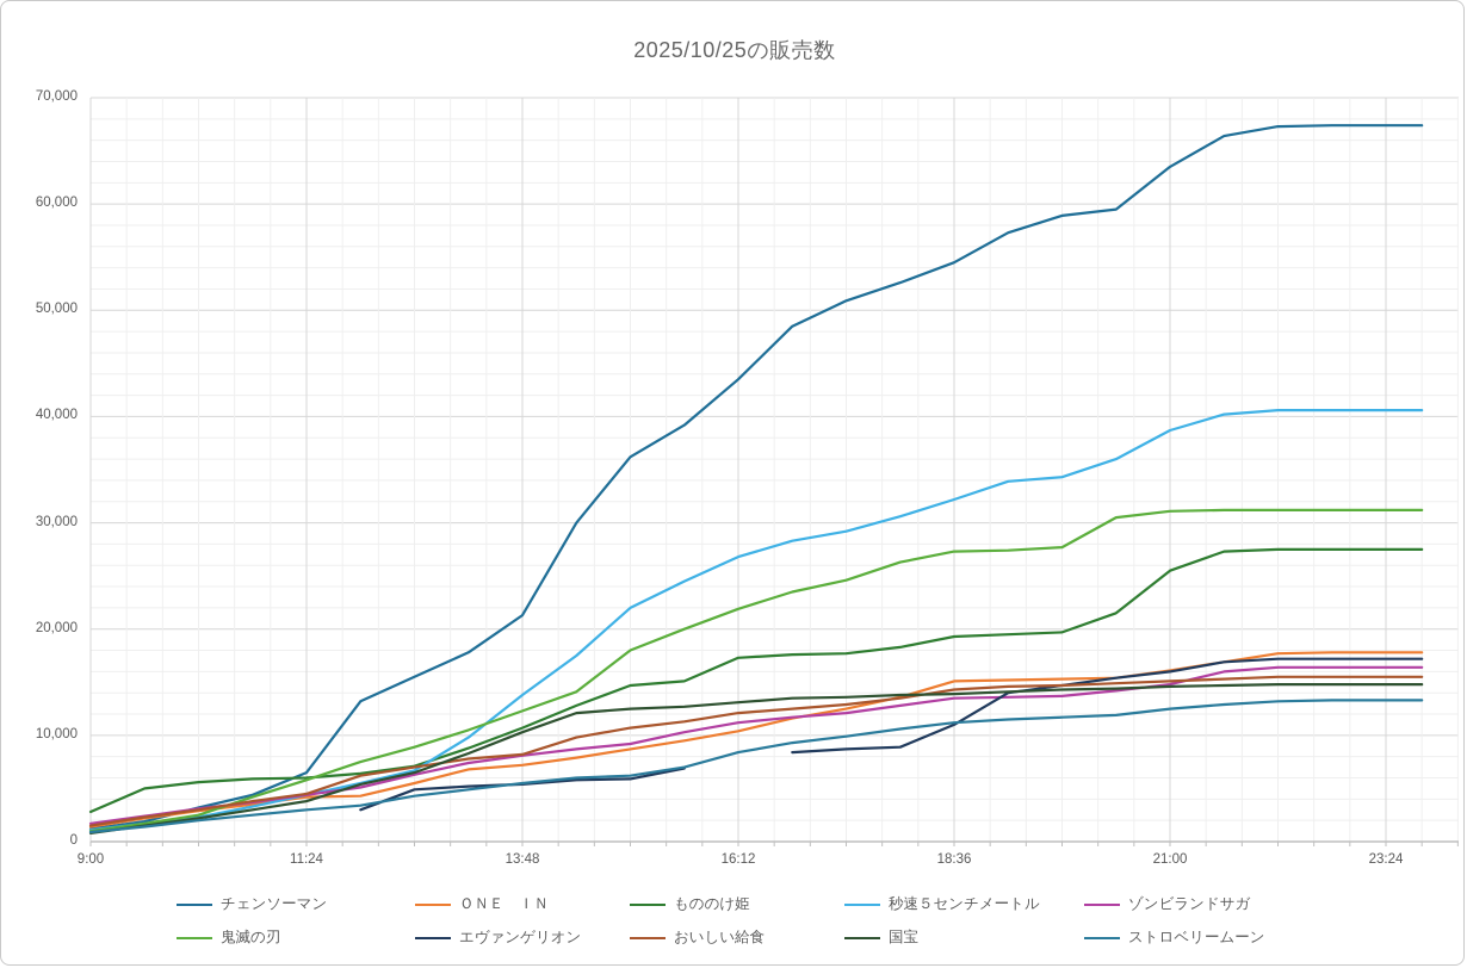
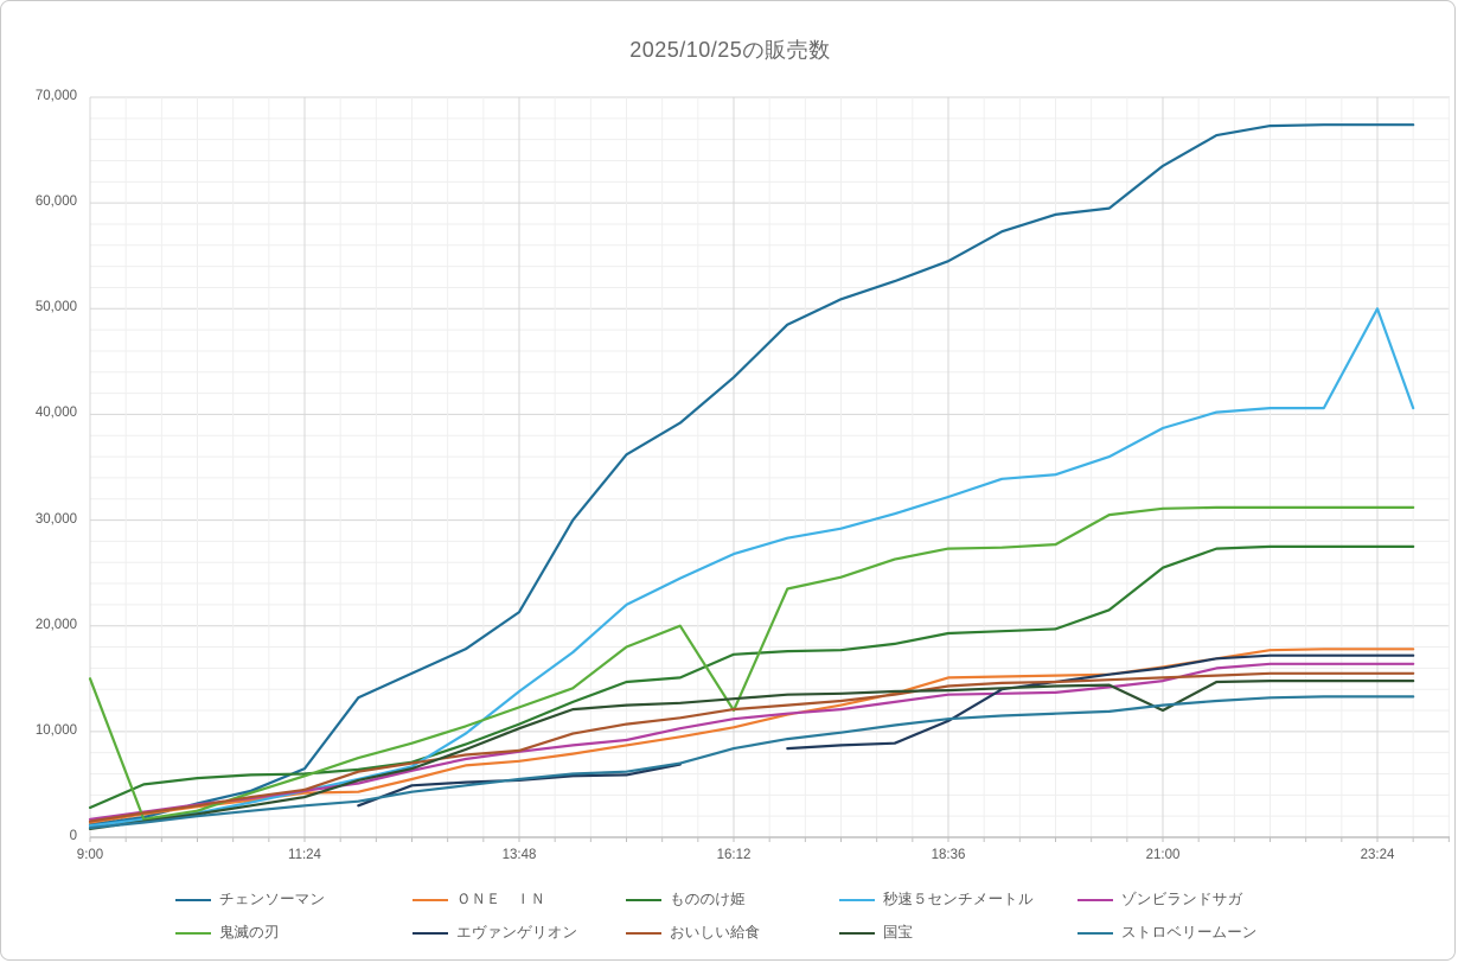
鬼滅の刃/9:00: 1000 -> 15000
鬼滅の刃/16:12: 22000 -> 12000
国宝/21:00: 15000 -> 12000
秒速５センチメートル/23:24: 41000 -> 50000
